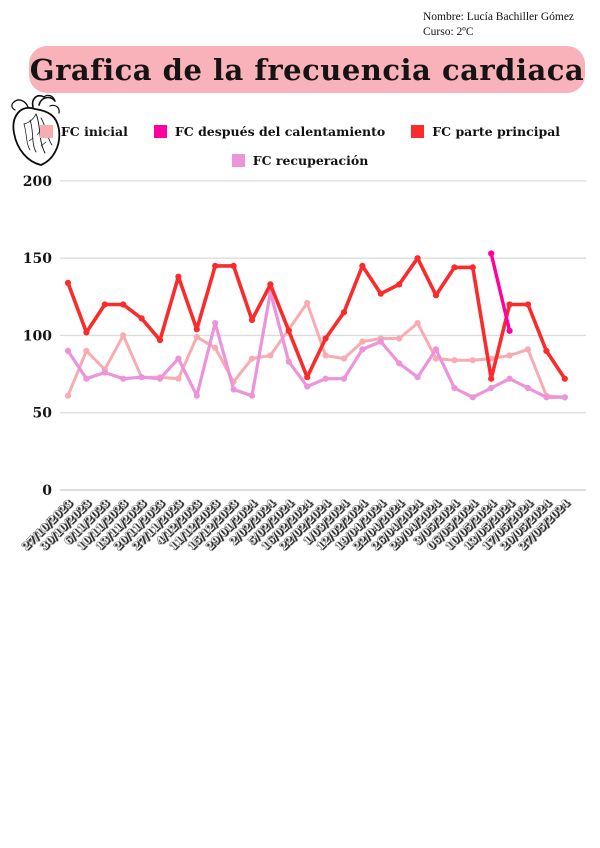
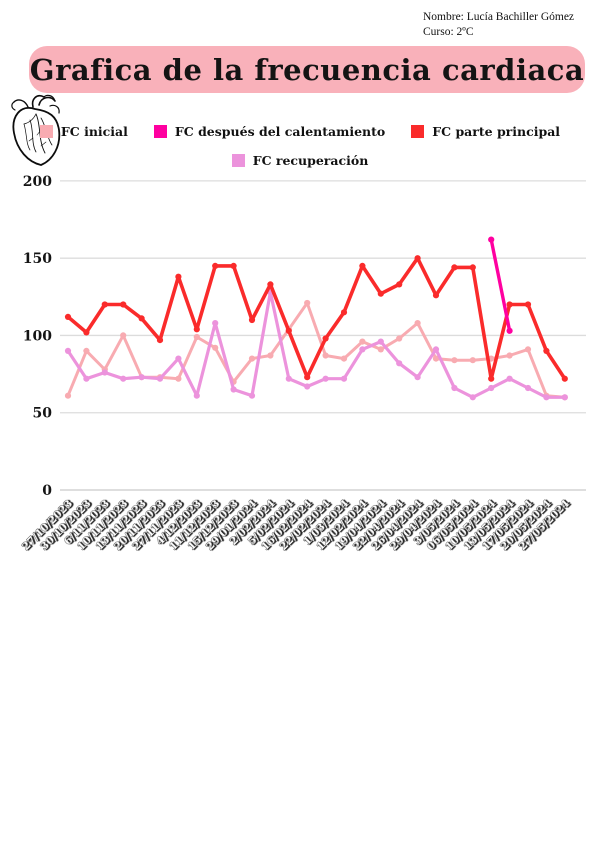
FC parte principal/27/10/2023: 134 -> 112
FC recuperación/5/02/2024: 83 -> 72
FC inicial/19/04/2024: 98 -> 91
FC después del calentamiento/10/05/2024: 153 -> 162
